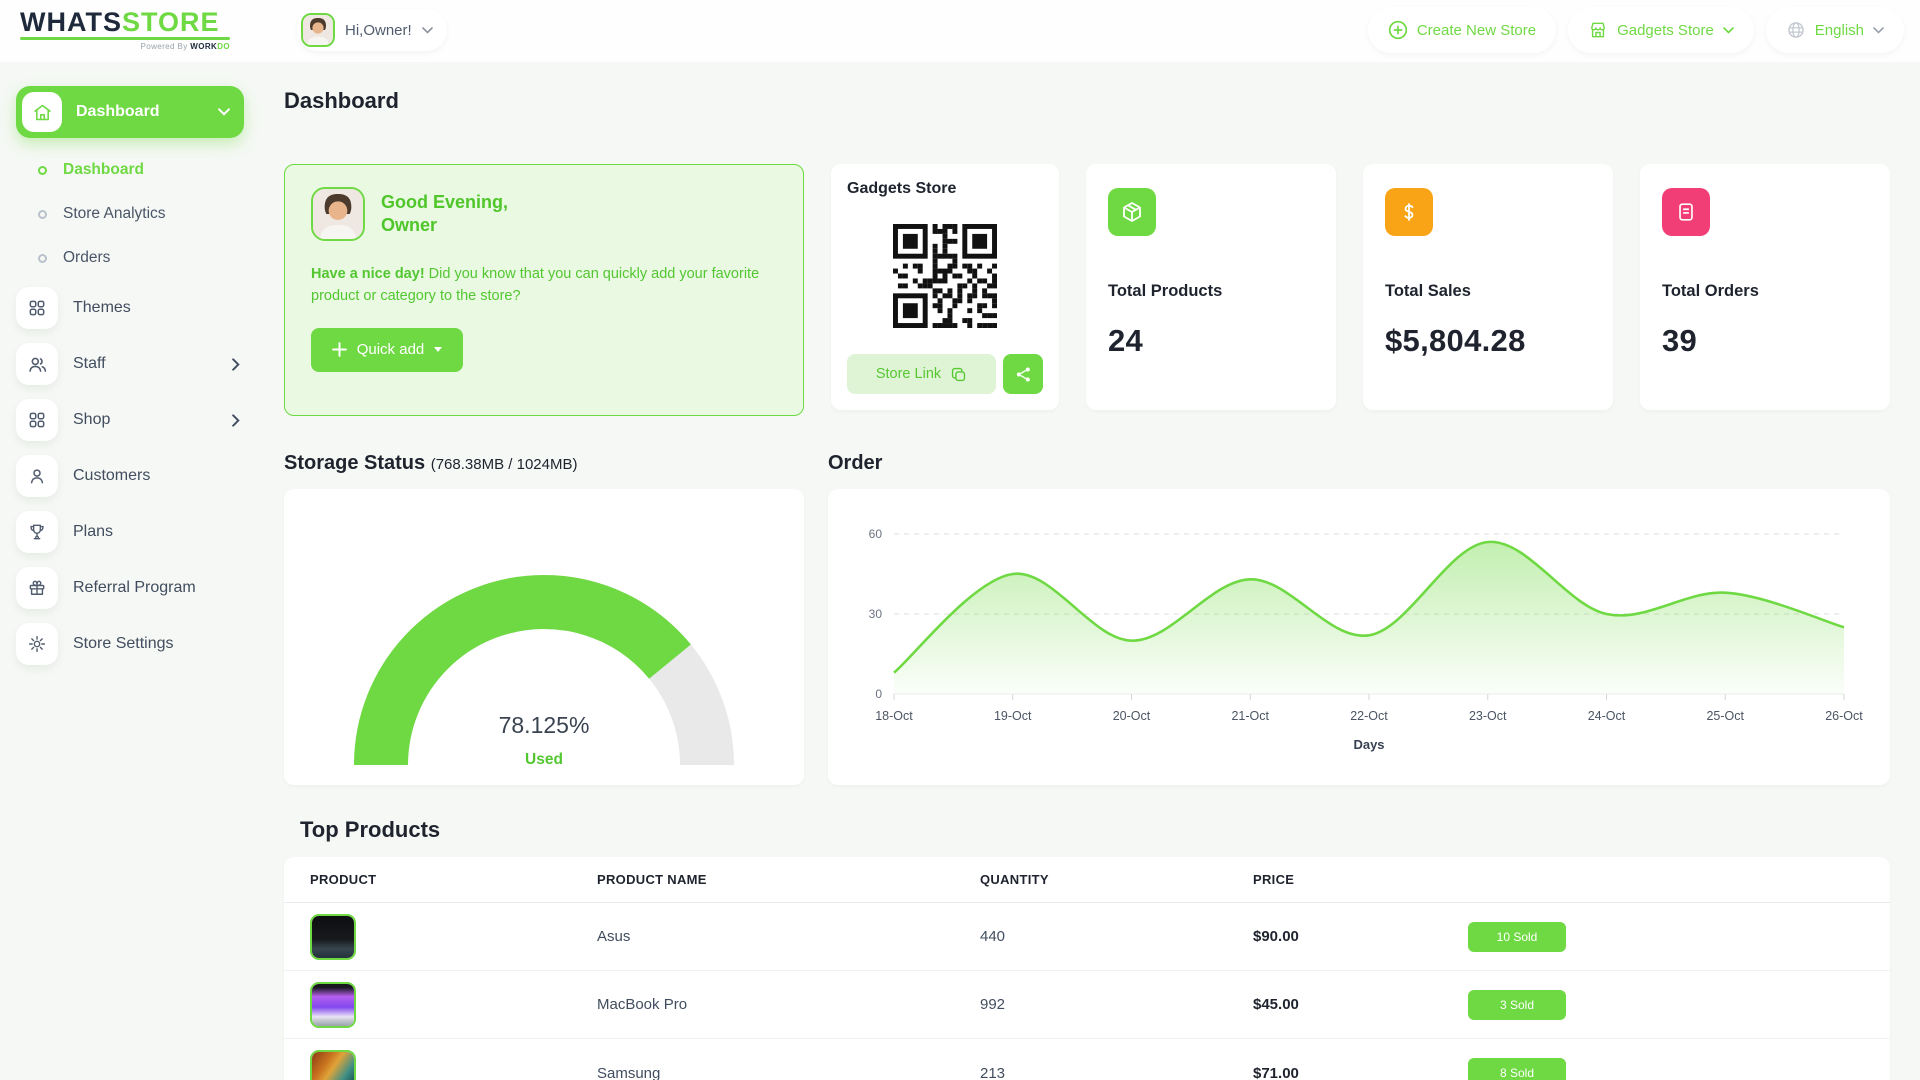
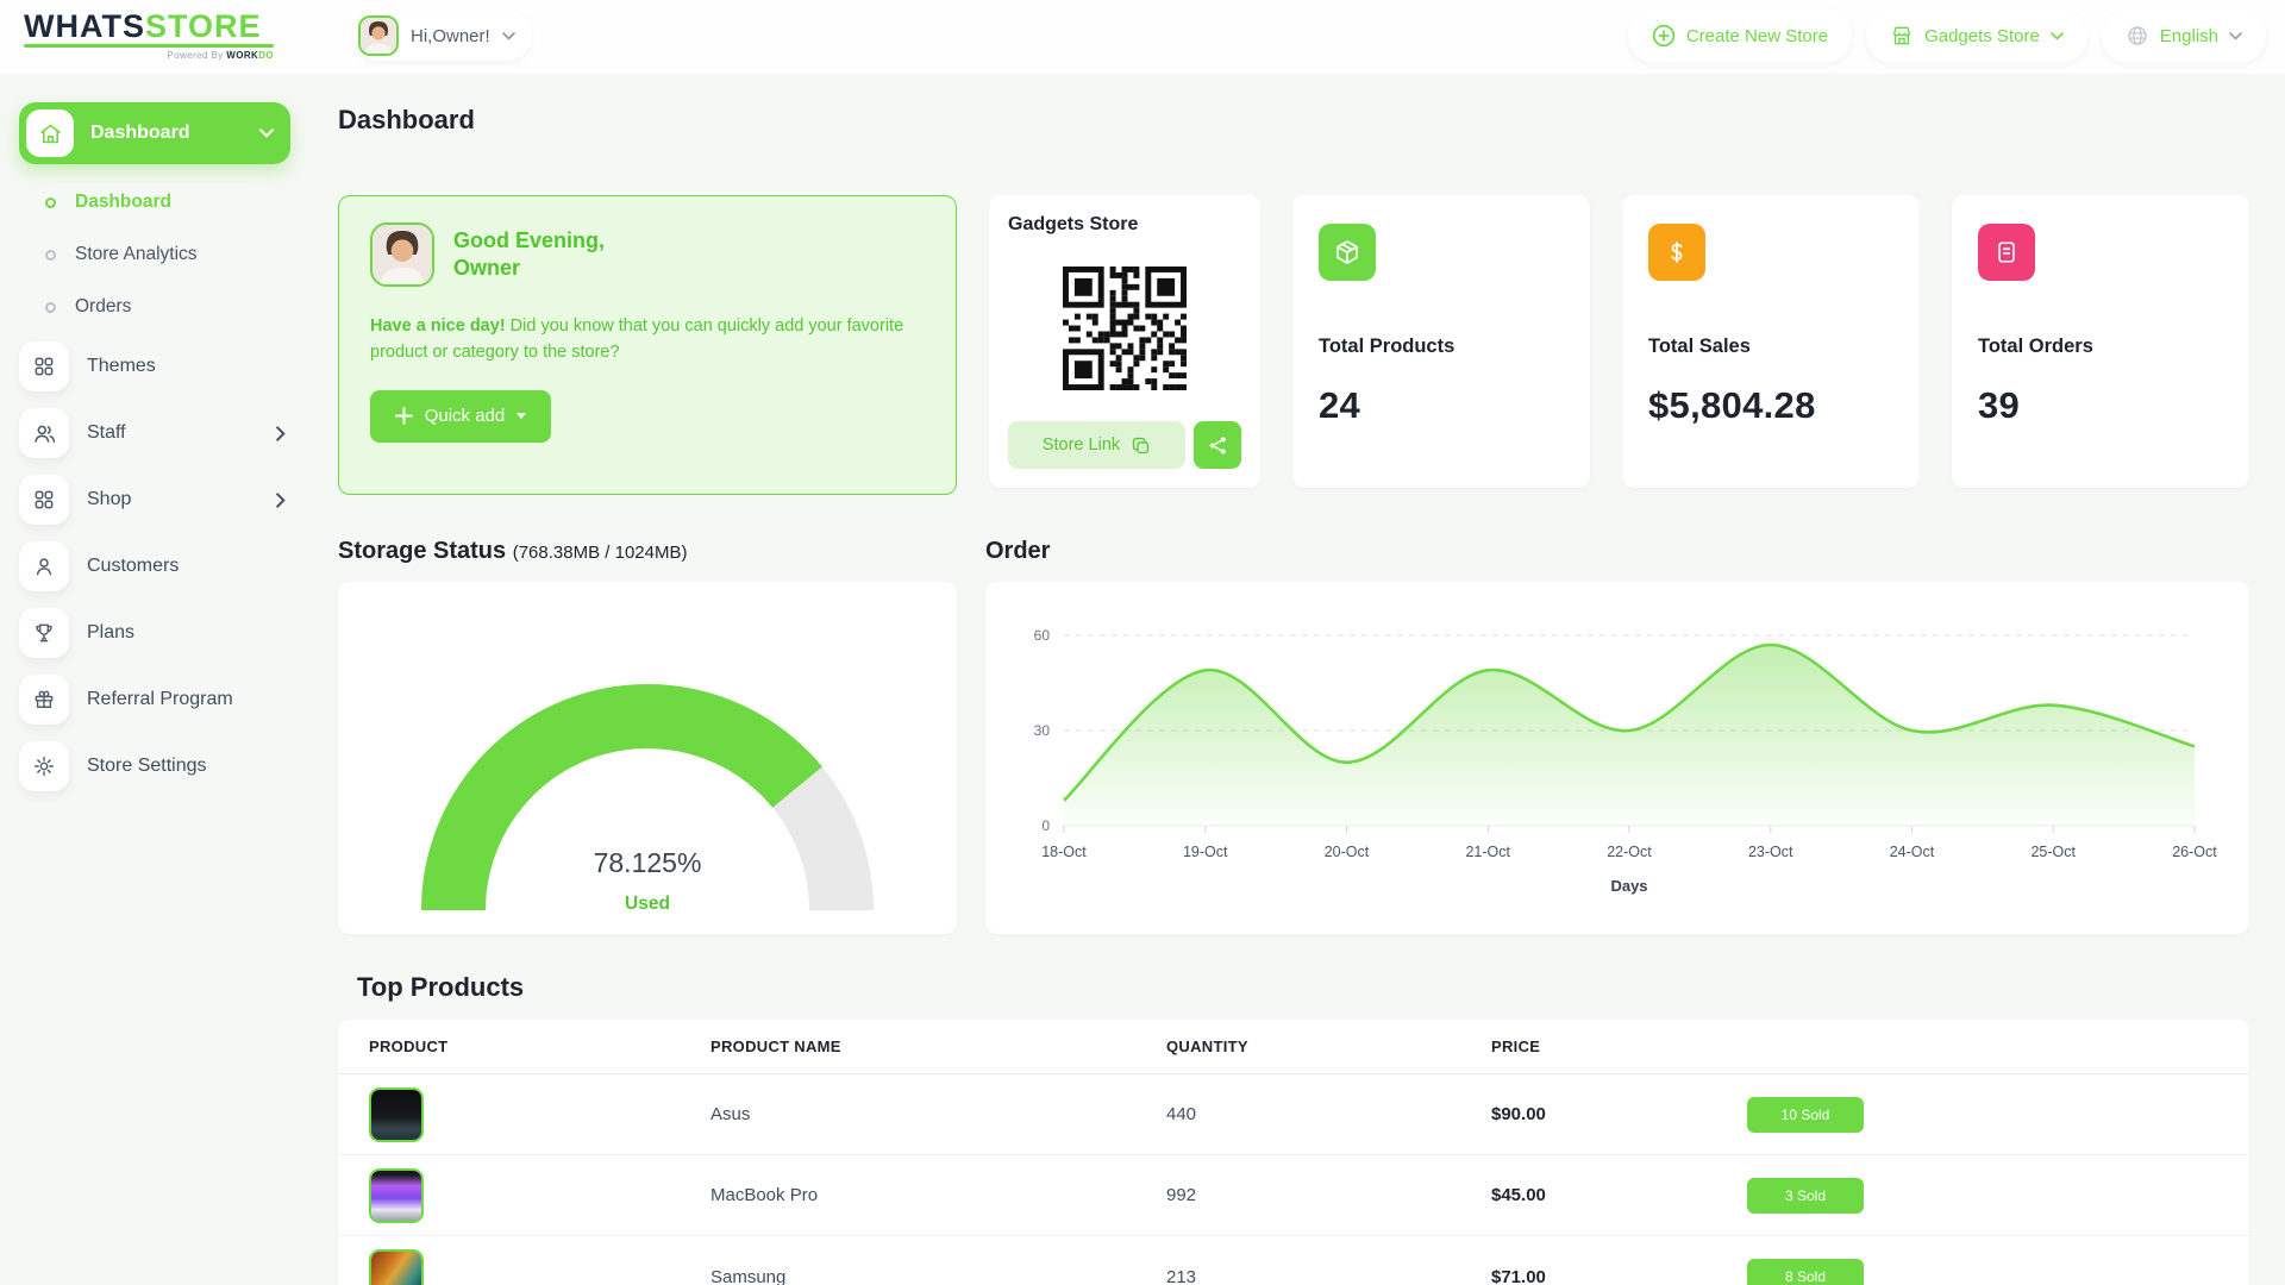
19-Oct: 45 -> 49
21-Oct: 43 -> 49
22-Oct: 22 -> 30
